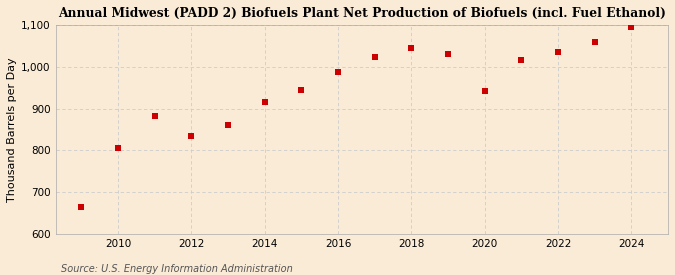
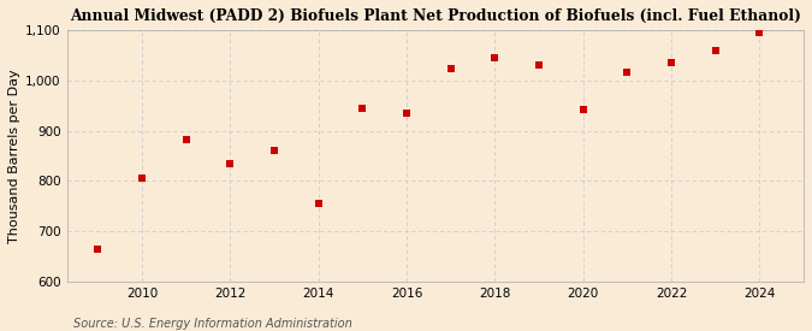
2014: 915 -> 755
2016: 988 -> 935
